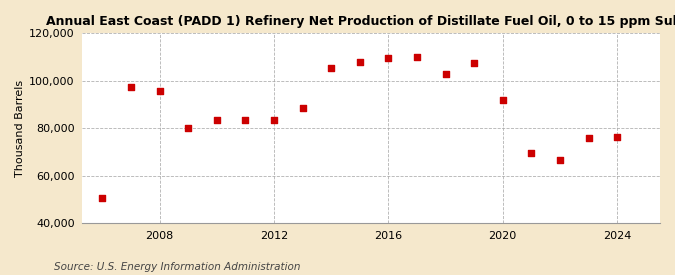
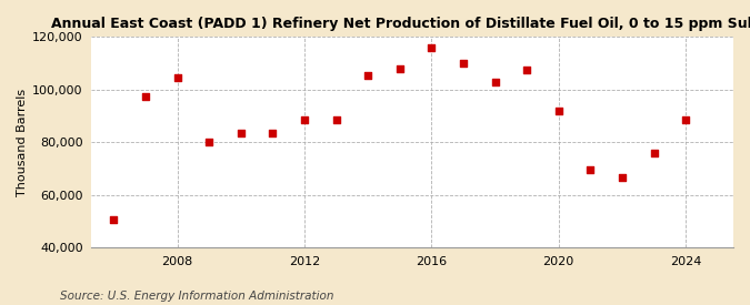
2008: 95,500 -> 104,500
2012: 83,500 -> 88,500
2016: 109,500 -> 116,000
2024: 76,500 -> 88,500
